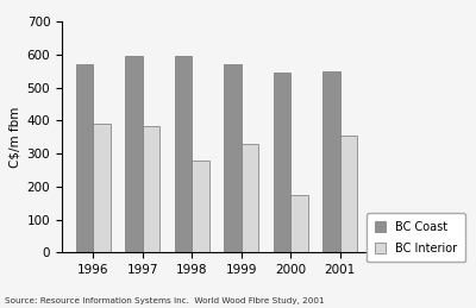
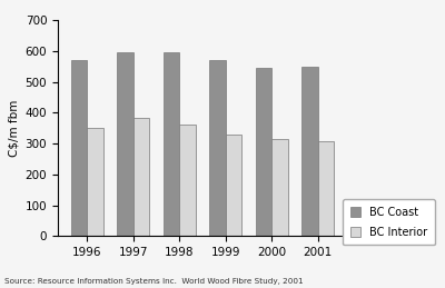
BC Interior/1996: 390 -> 350
BC Interior/1998: 280 -> 360
BC Interior/2000: 175 -> 315
BC Interior/2001: 355 -> 308
